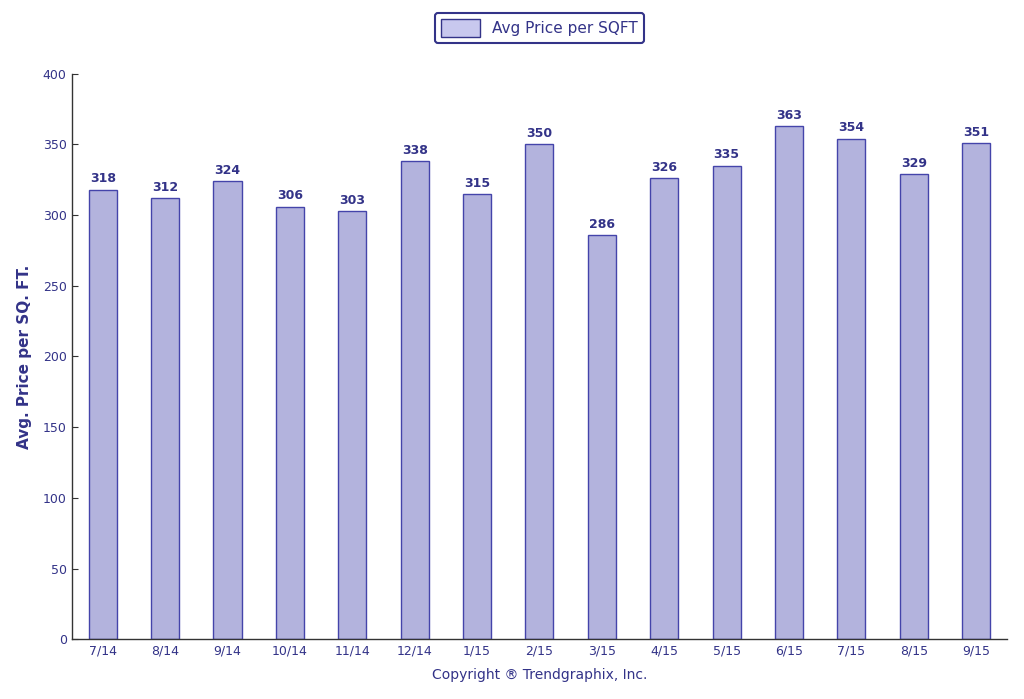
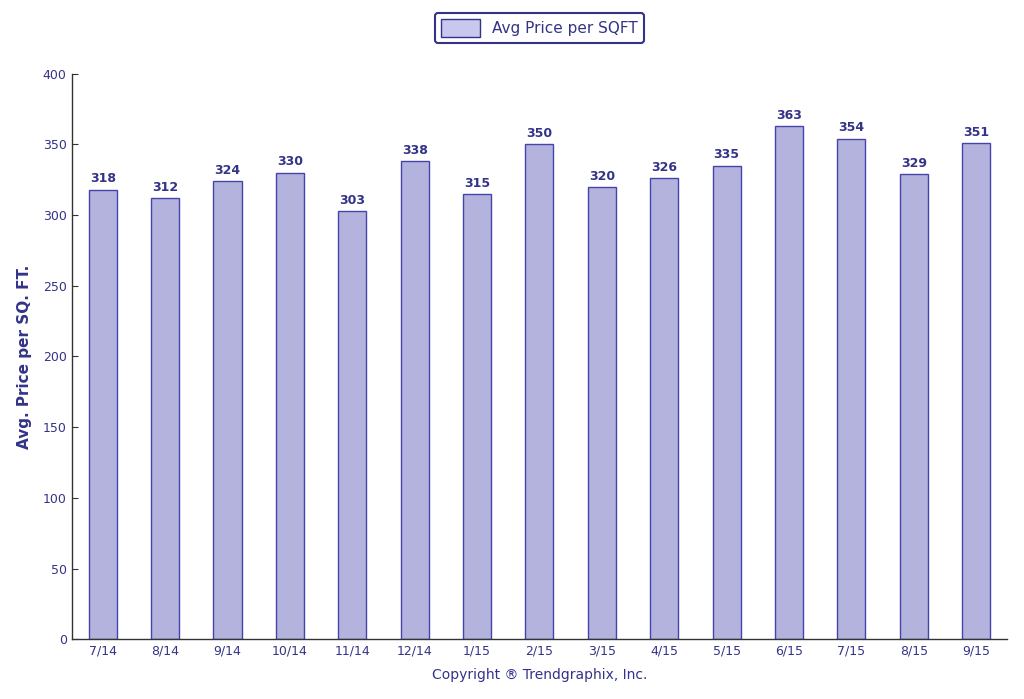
10/14: 306 -> 330
3/15: 286 -> 320
